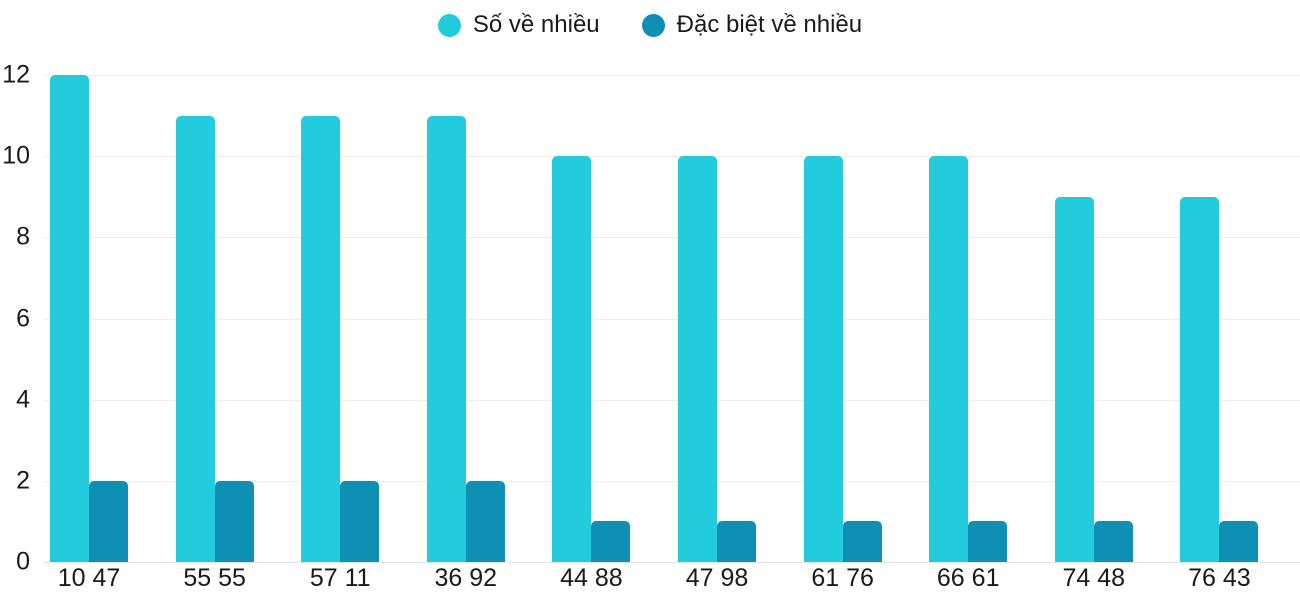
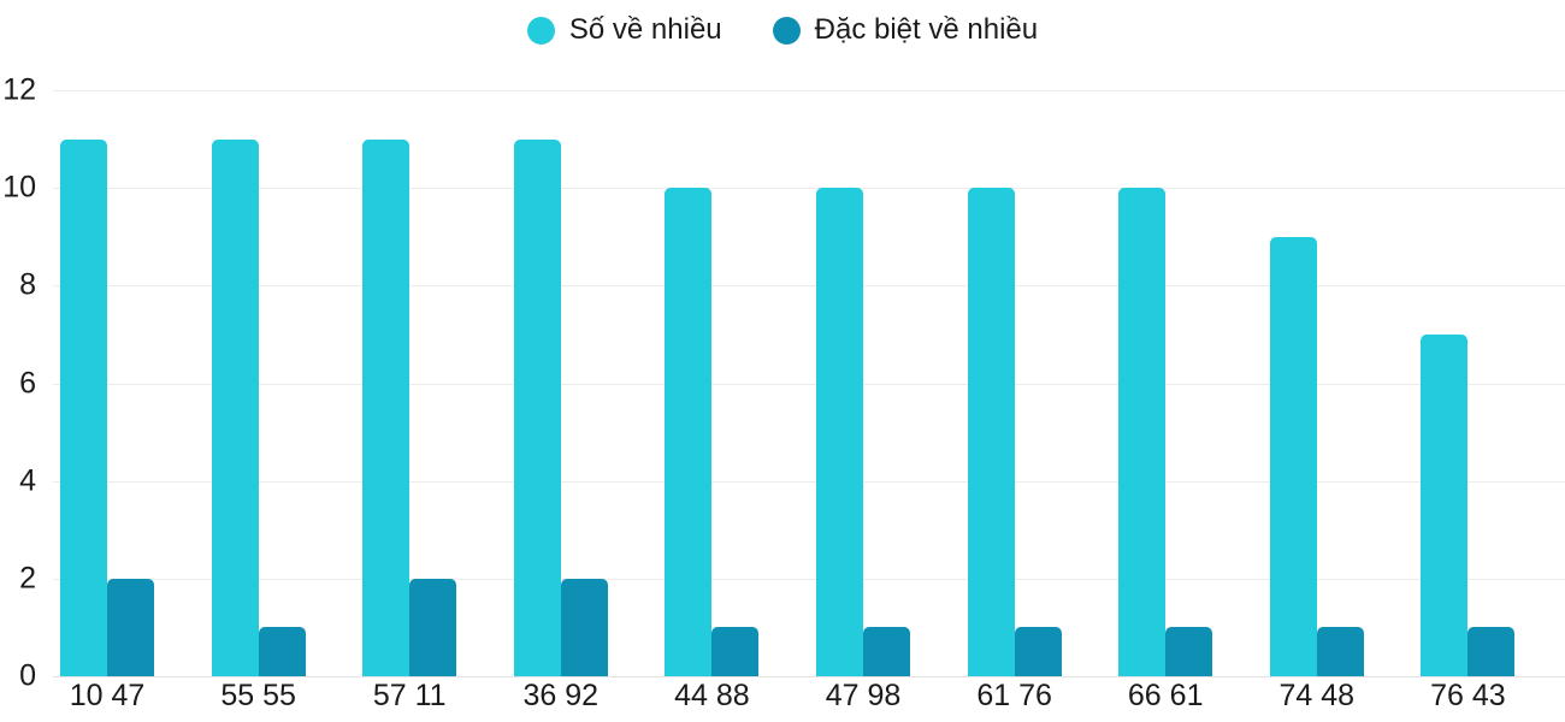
Số về nhiều/10 47: 12 -> 11
Đặc biệt về nhiều/55 55: 2 -> 1
Số về nhiều/76 43: 9 -> 7
